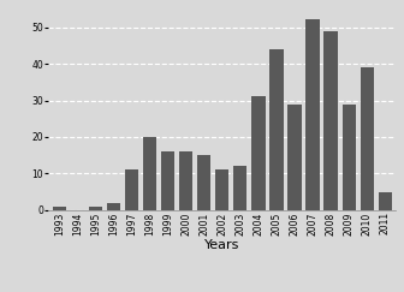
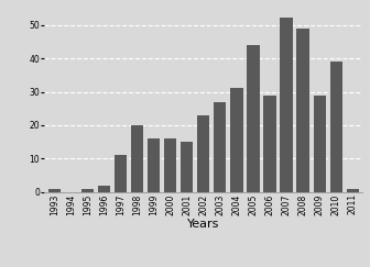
2002: 11 -> 23
2003: 12 -> 27
2011: 5 -> 1
